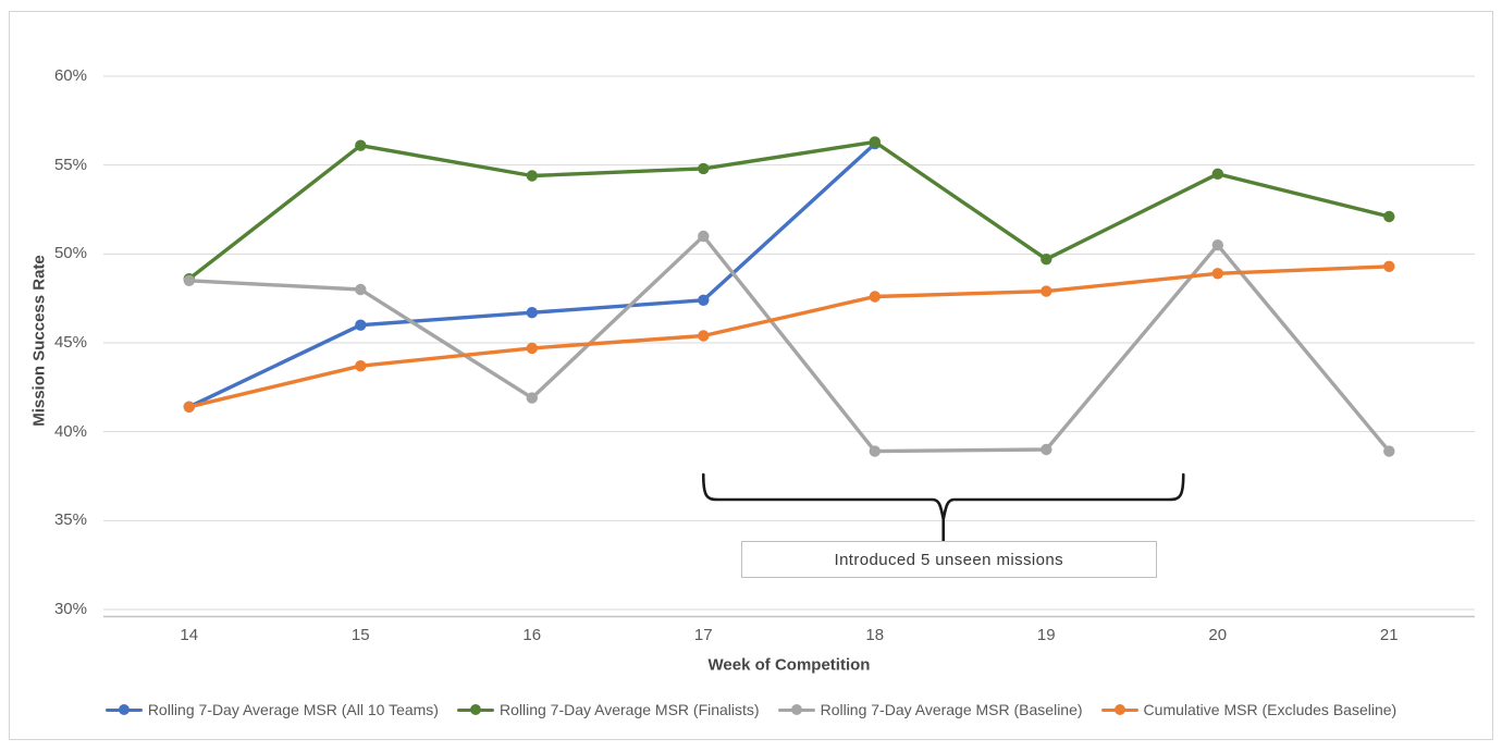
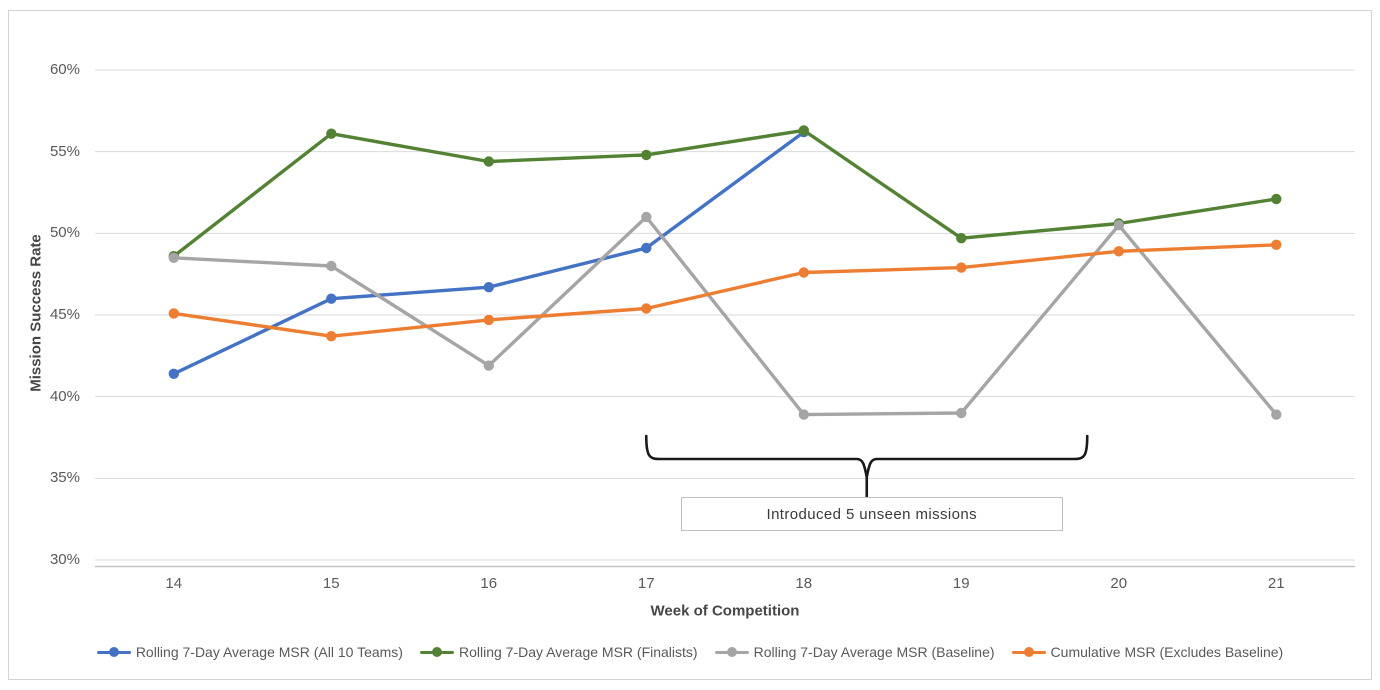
Cumulative MSR (Excludes Baseline)/14: 41.4% -> 45.1%
Rolling 7-Day Average MSR (All 10 Teams)/17: 47.4% -> 49.1%
Rolling 7-Day Average MSR (Finalists)/20: 54.5% -> 50.6%
